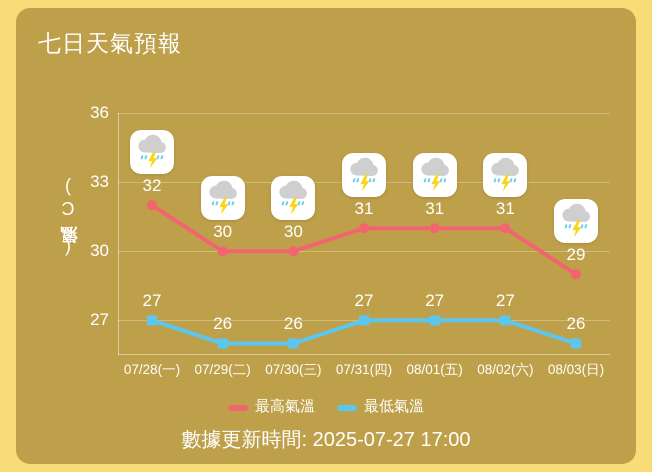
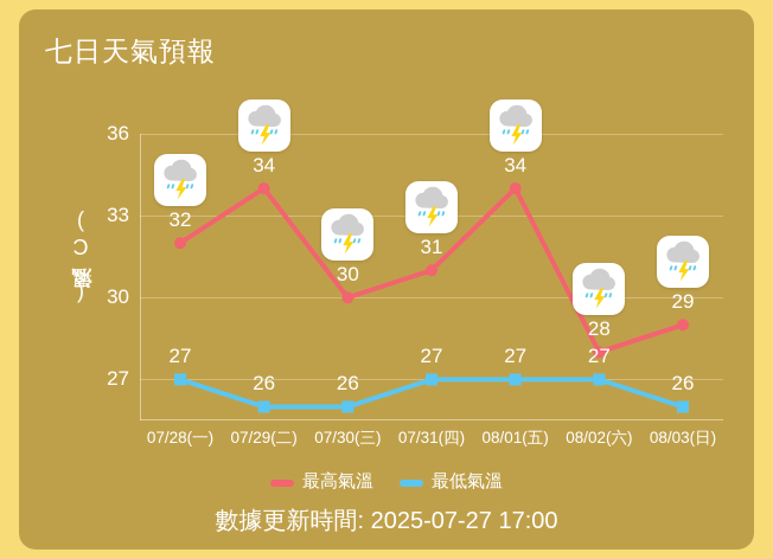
最高氣溫/07/29(二): 30 -> 34
最高氣溫/08/01(五): 31 -> 34
最高氣溫/08/02(六): 31 -> 28
